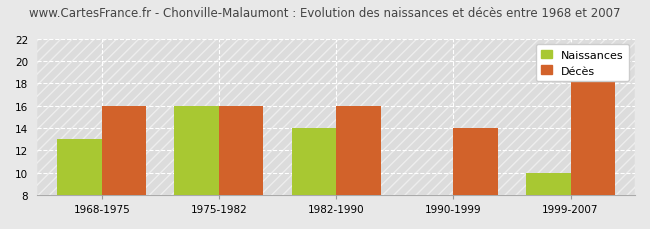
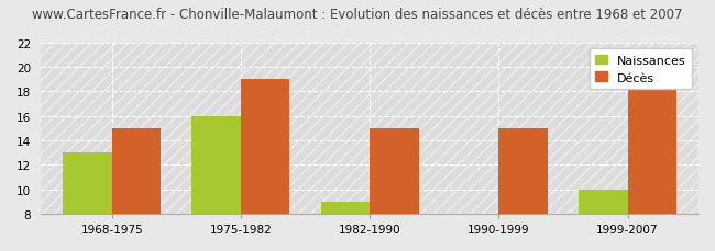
Décès/1968-1975: 16 -> 15
Décès/1975-1982: 16 -> 19
Naissances/1982-1990: 14 -> 9
Décès/1982-1990: 16 -> 15
Décès/1990-1999: 14 -> 15
